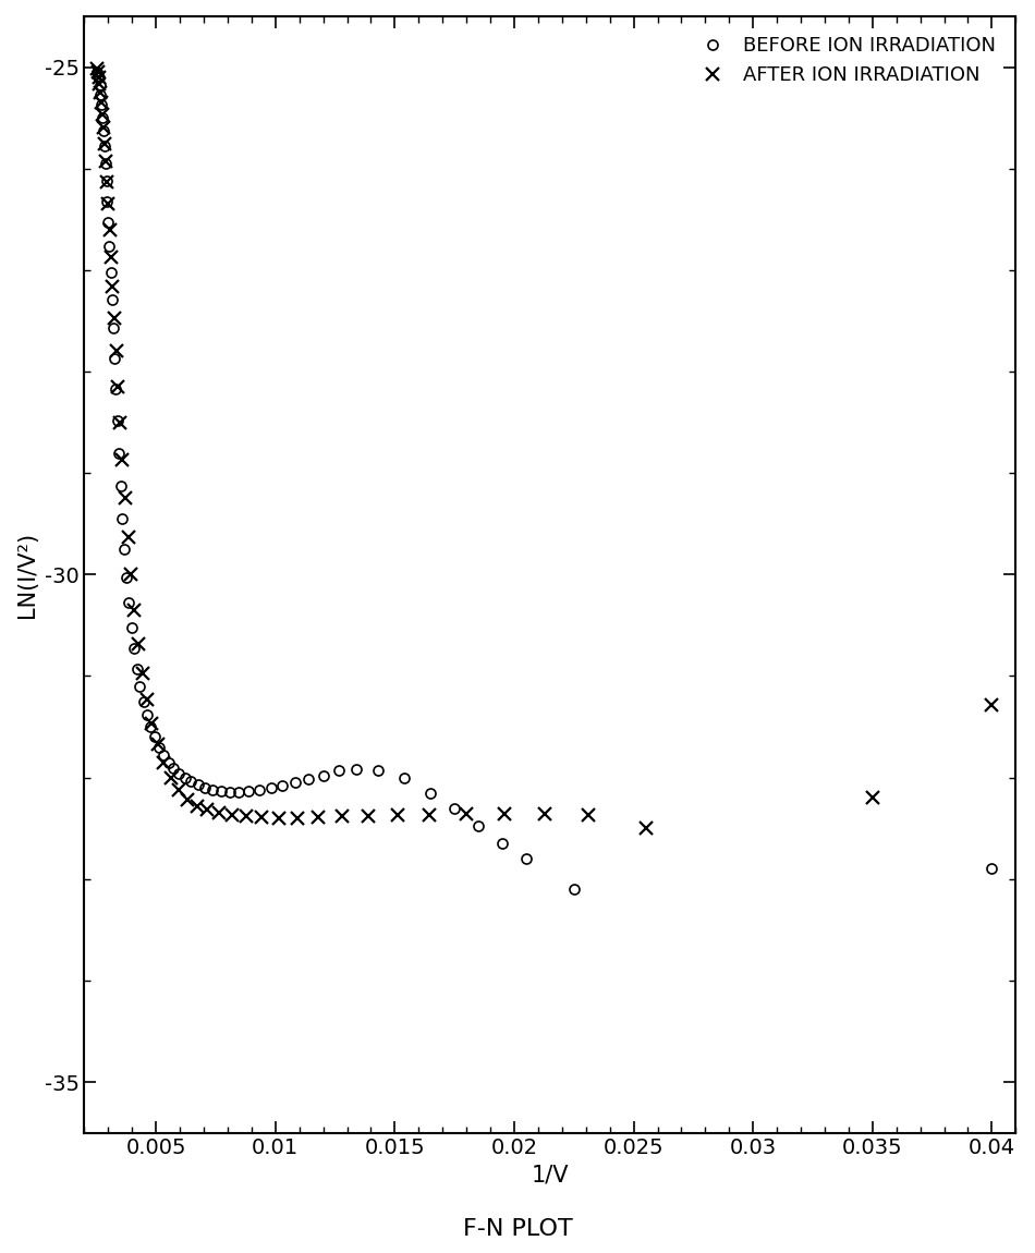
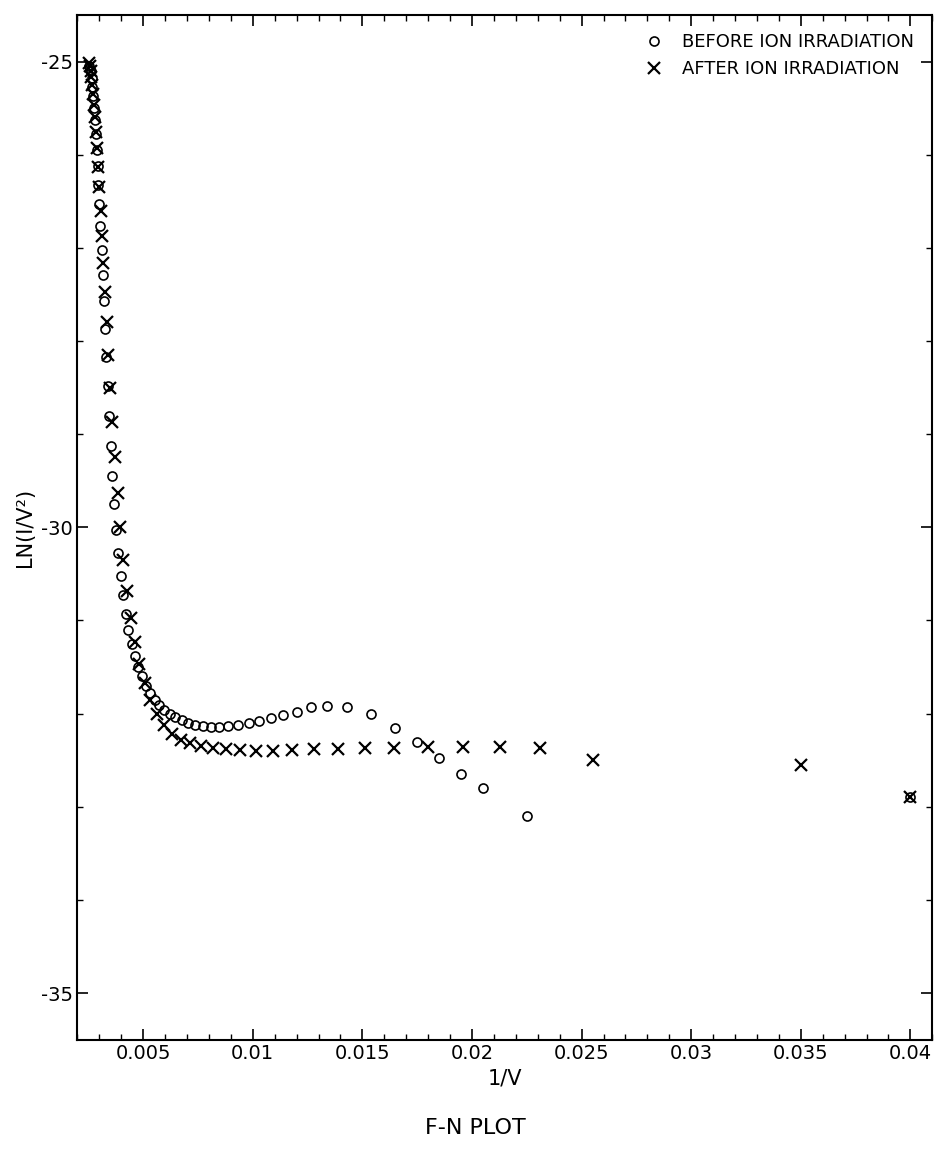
AFTER ION IRRADIATION/0.035: -32.20 -> -32.55
AFTER ION IRRADIATION/0.04: -31.28 -> -32.90
